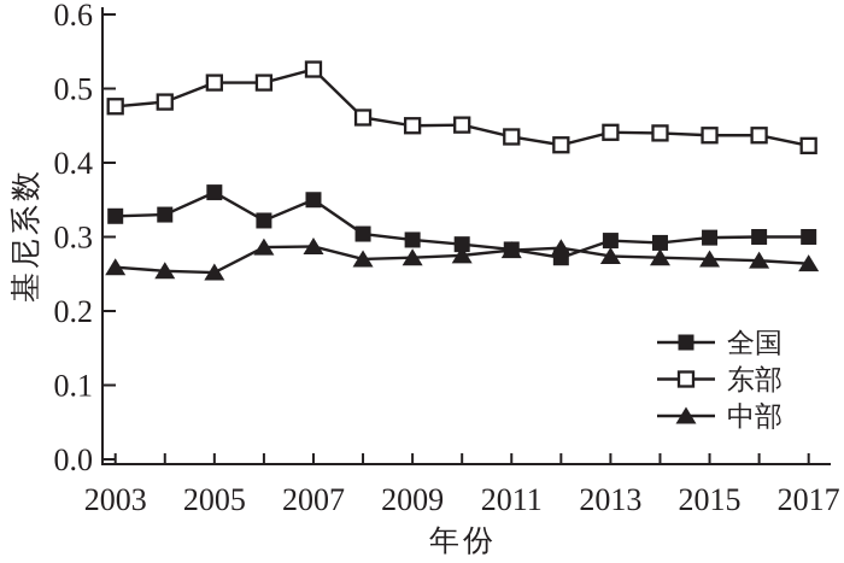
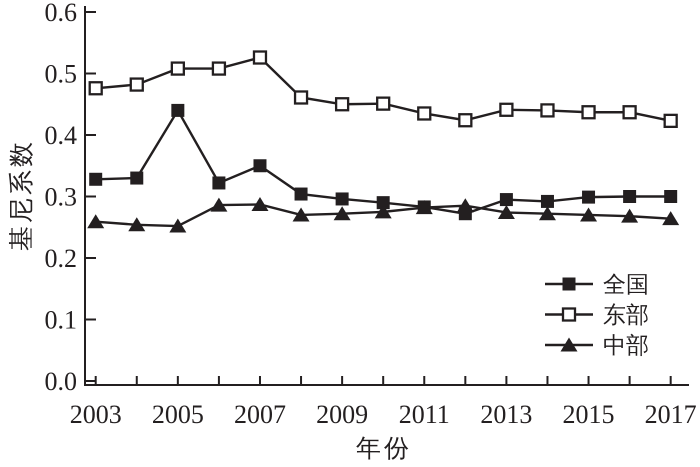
全国/2005: 0.36 -> 0.44
